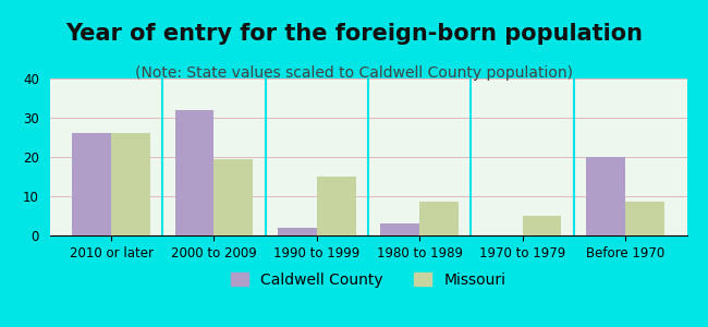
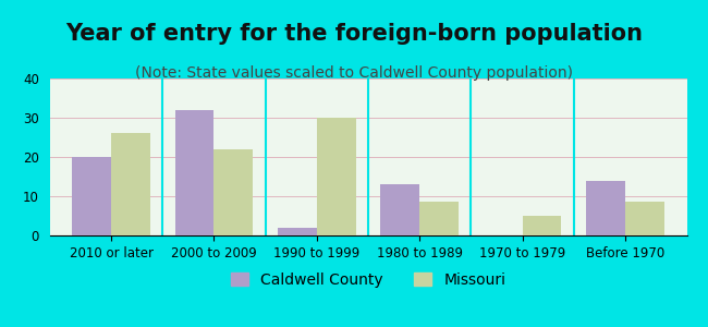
Caldwell County/2010 or later: 26 -> 20
Missouri/2000 to 2009: 19.5 -> 22.0
Missouri/1990 to 1999: 15.0 -> 30.0
Caldwell County/1980 to 1989: 3 -> 13
Caldwell County/Before 1970: 20 -> 14
